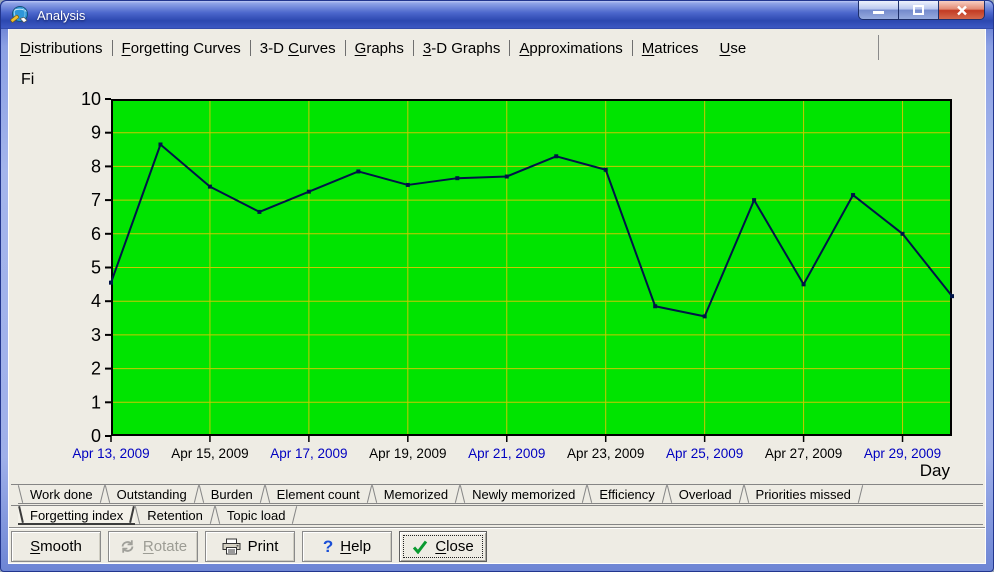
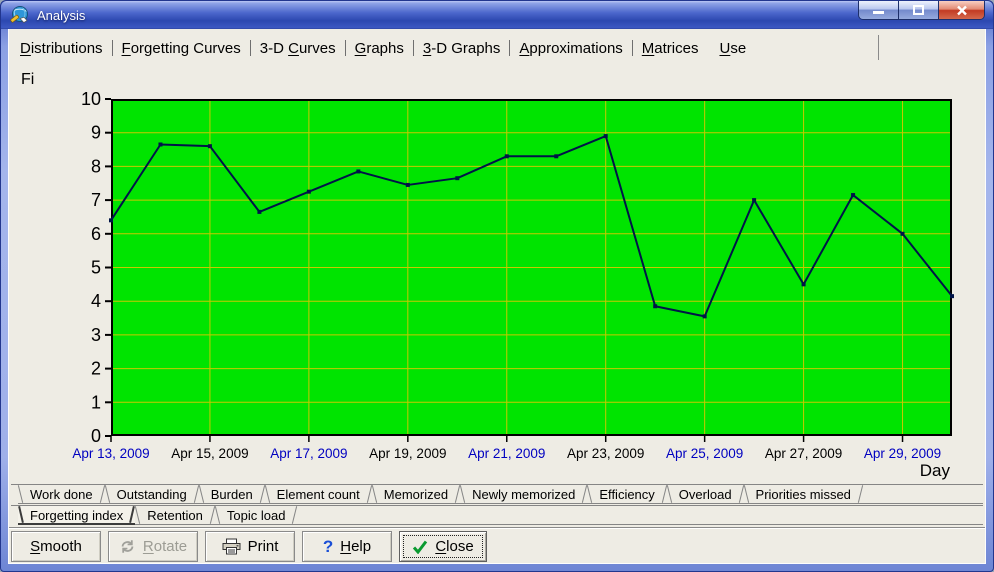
Apr 13, 2009: 4.5 -> 6.4
Apr 15, 2009: 7.4 -> 8.6
Apr 21, 2009: 7.7 -> 8.3
Apr 23, 2009: 7.9 -> 8.9
